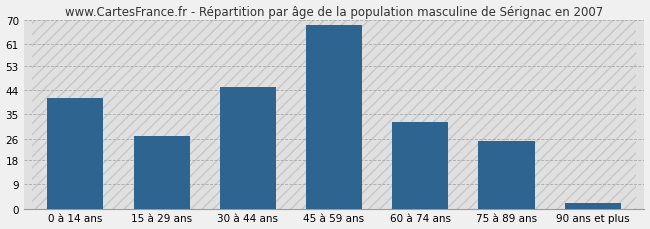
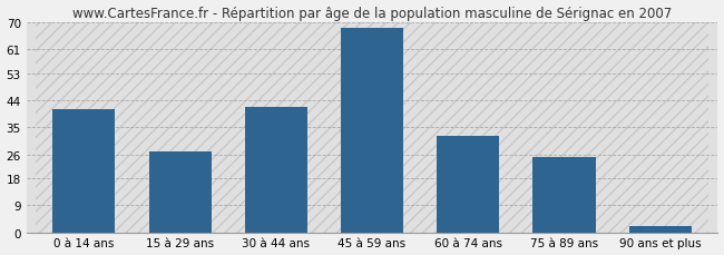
30 à 44 ans: 45 -> 42
